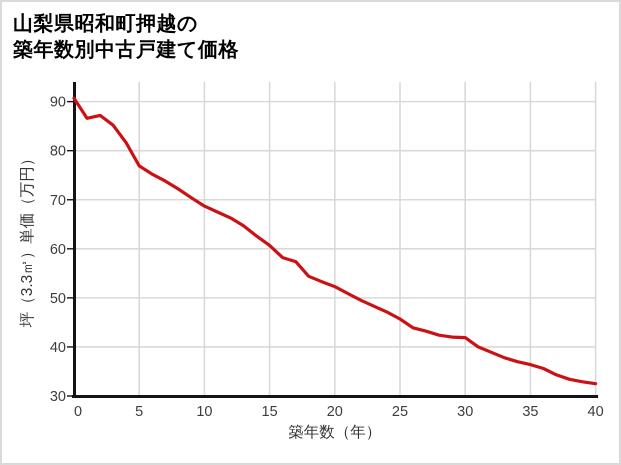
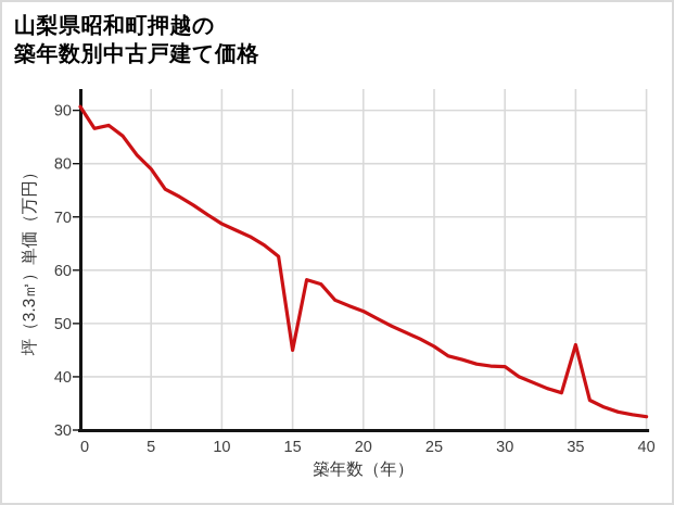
5: 77 -> 79
15: 61 -> 45
35: 36 -> 46
